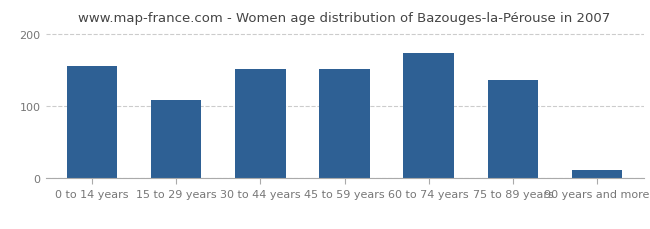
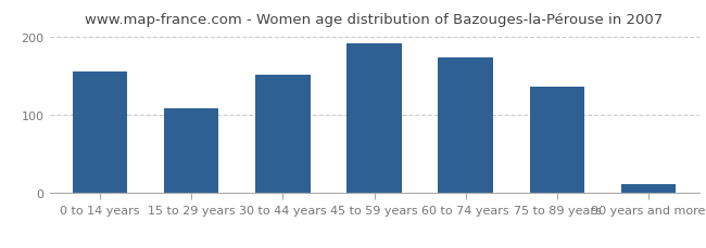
45 to 59 years: 152 -> 191
